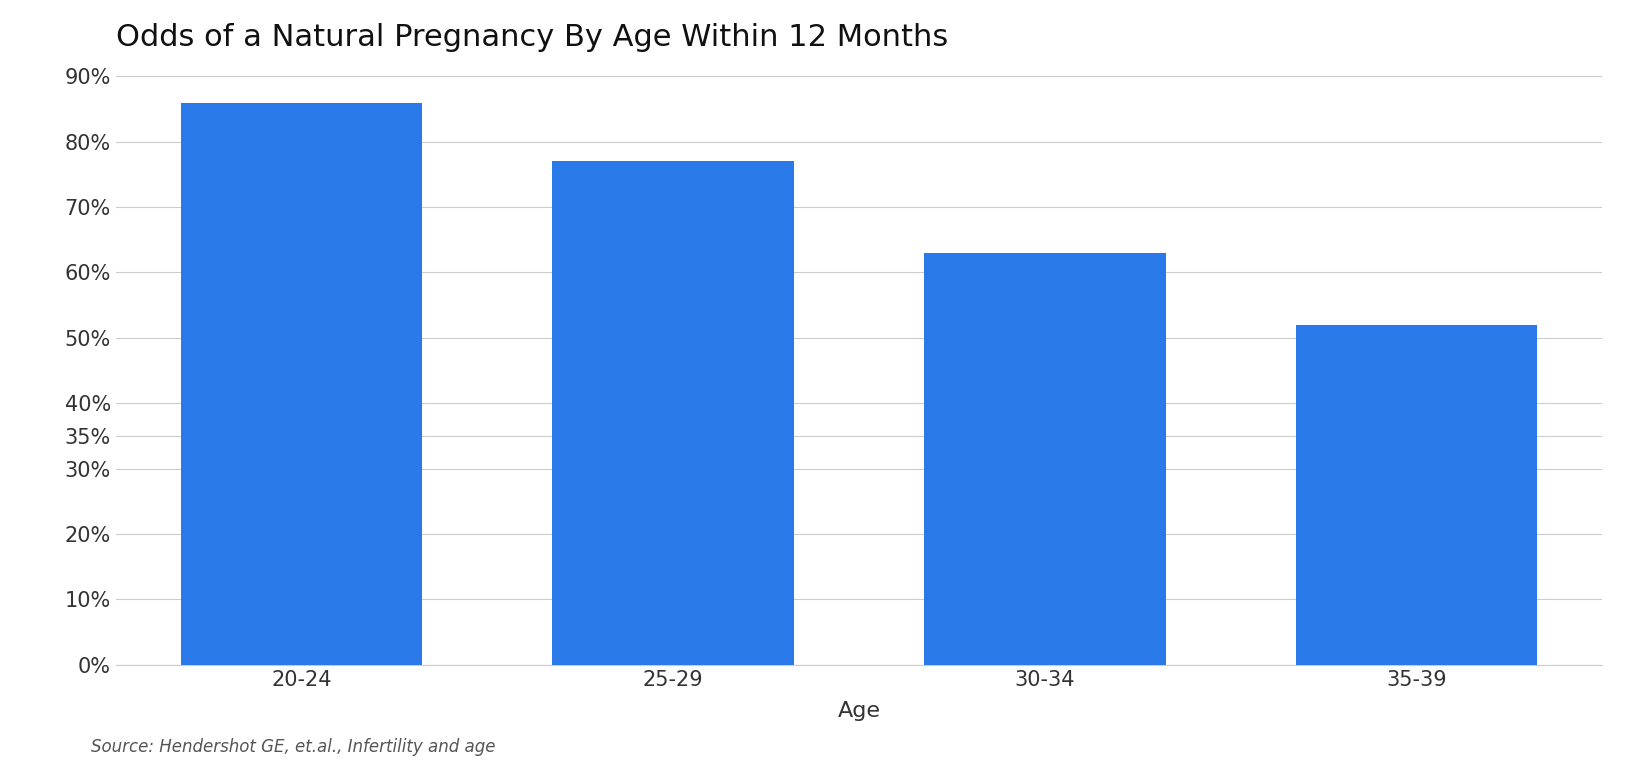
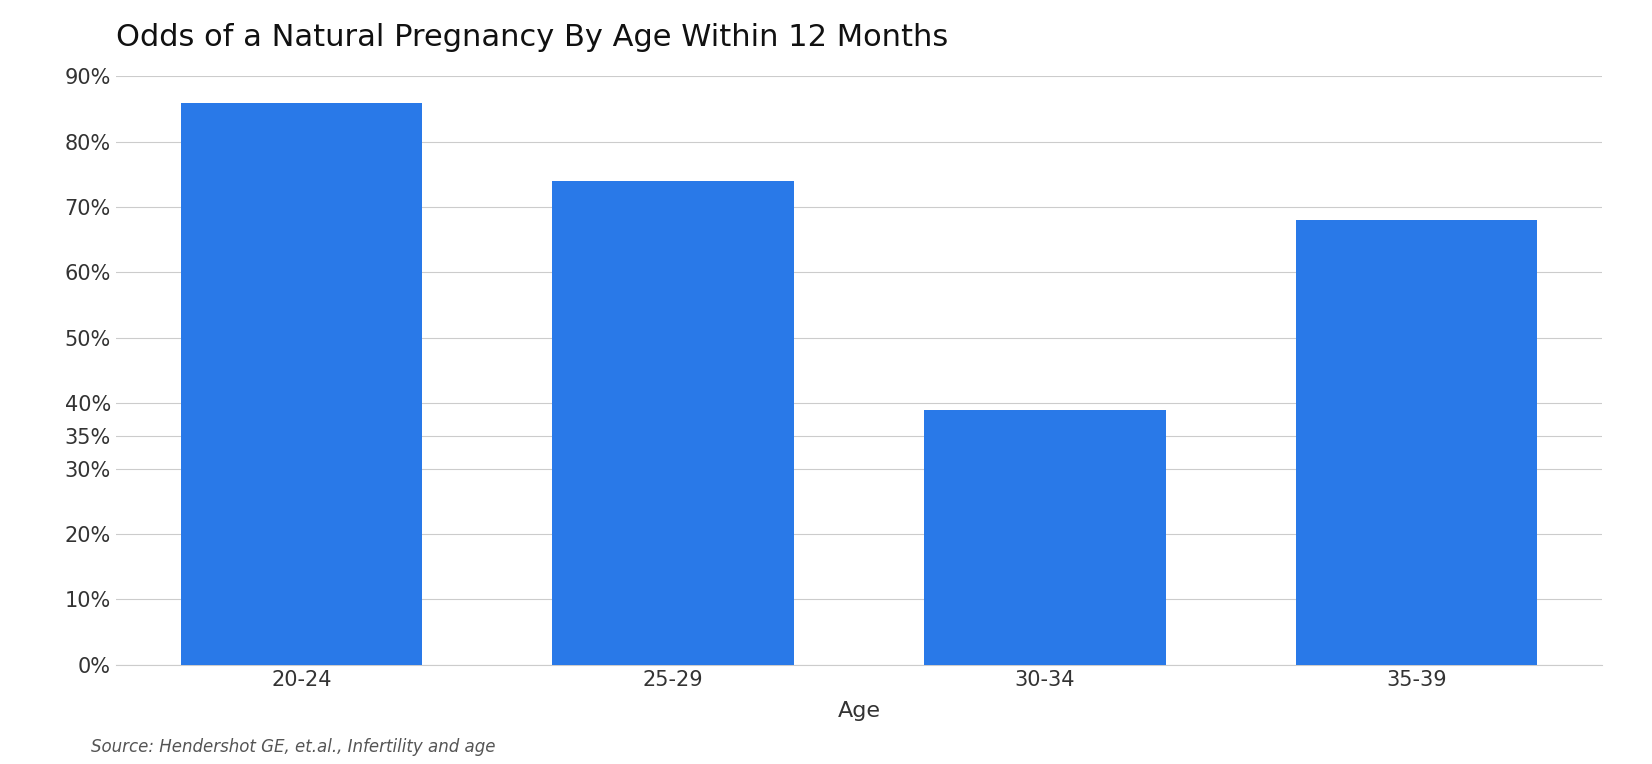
25-29: 77% -> 74%
30-34: 63% -> 39%
35-39: 52% -> 68%
